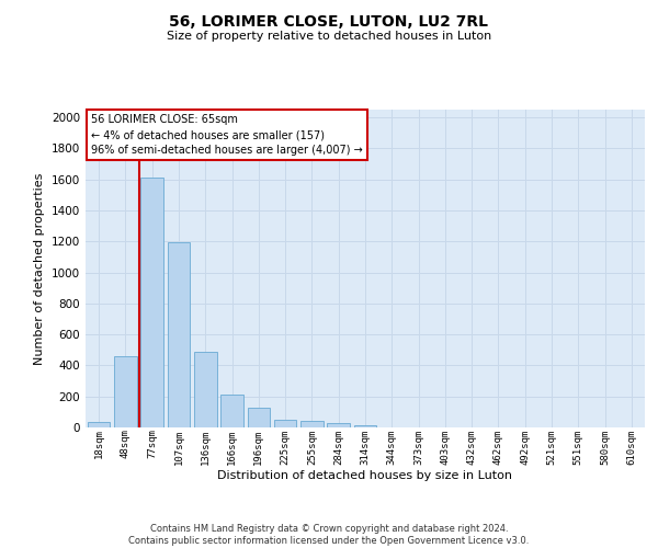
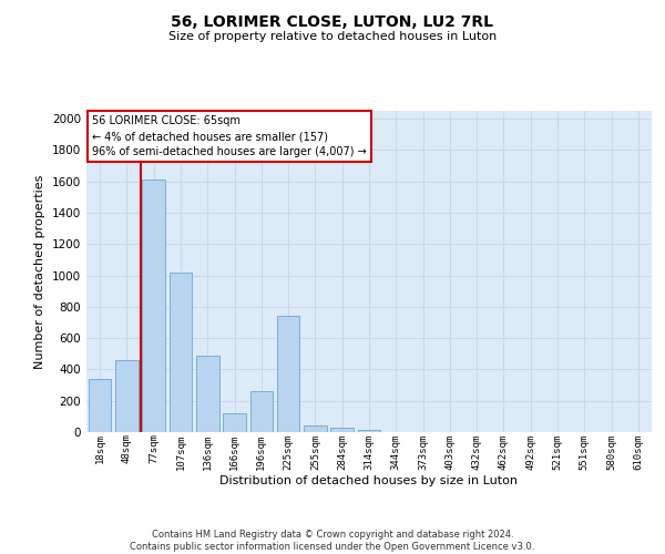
18sqm: 40 -> 340
107sqm: 1200 -> 1020
166sqm: 210 -> 120
196sqm: 130 -> 260
225sqm: 50 -> 740
